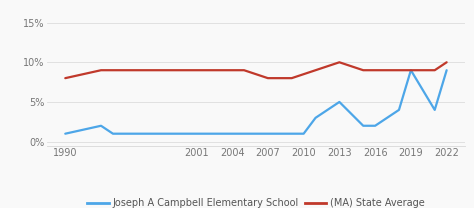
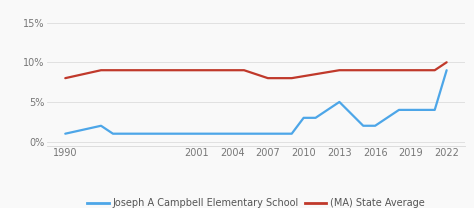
Joseph A Campbell Elementary School/2010: 1% -> 3%
(MA) State Average/2013: 10% -> 9%
Joseph A Campbell Elementary School/2019: 9% -> 4%
